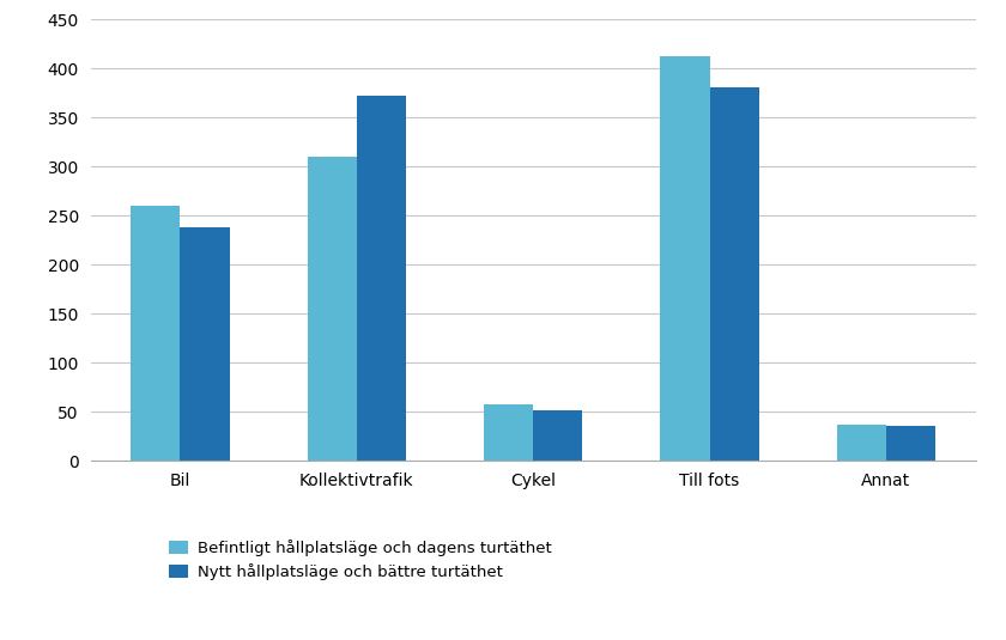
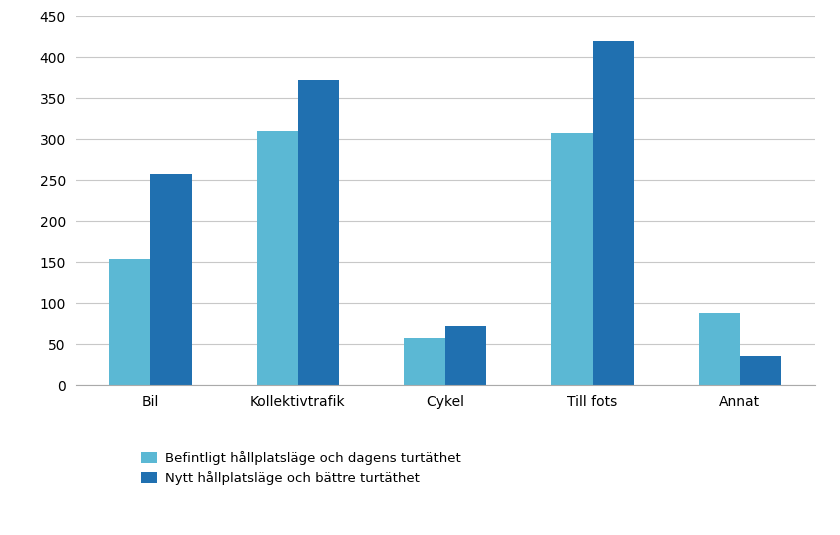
Befintligt hållplatsläge och dagens turtäthet/Bil: 260 -> 154
Nytt hållplatsläge och bättre turtäthet/Bil: 238 -> 258
Nytt hållplatsläge och bättre turtäthet/Cykel: 52 -> 72
Befintligt hållplatsläge och dagens turtäthet/Till fots: 412 -> 308
Nytt hållplatsläge och bättre turtäthet/Till fots: 380 -> 420
Befintligt hållplatsläge och dagens turtäthet/Annat: 37 -> 88
